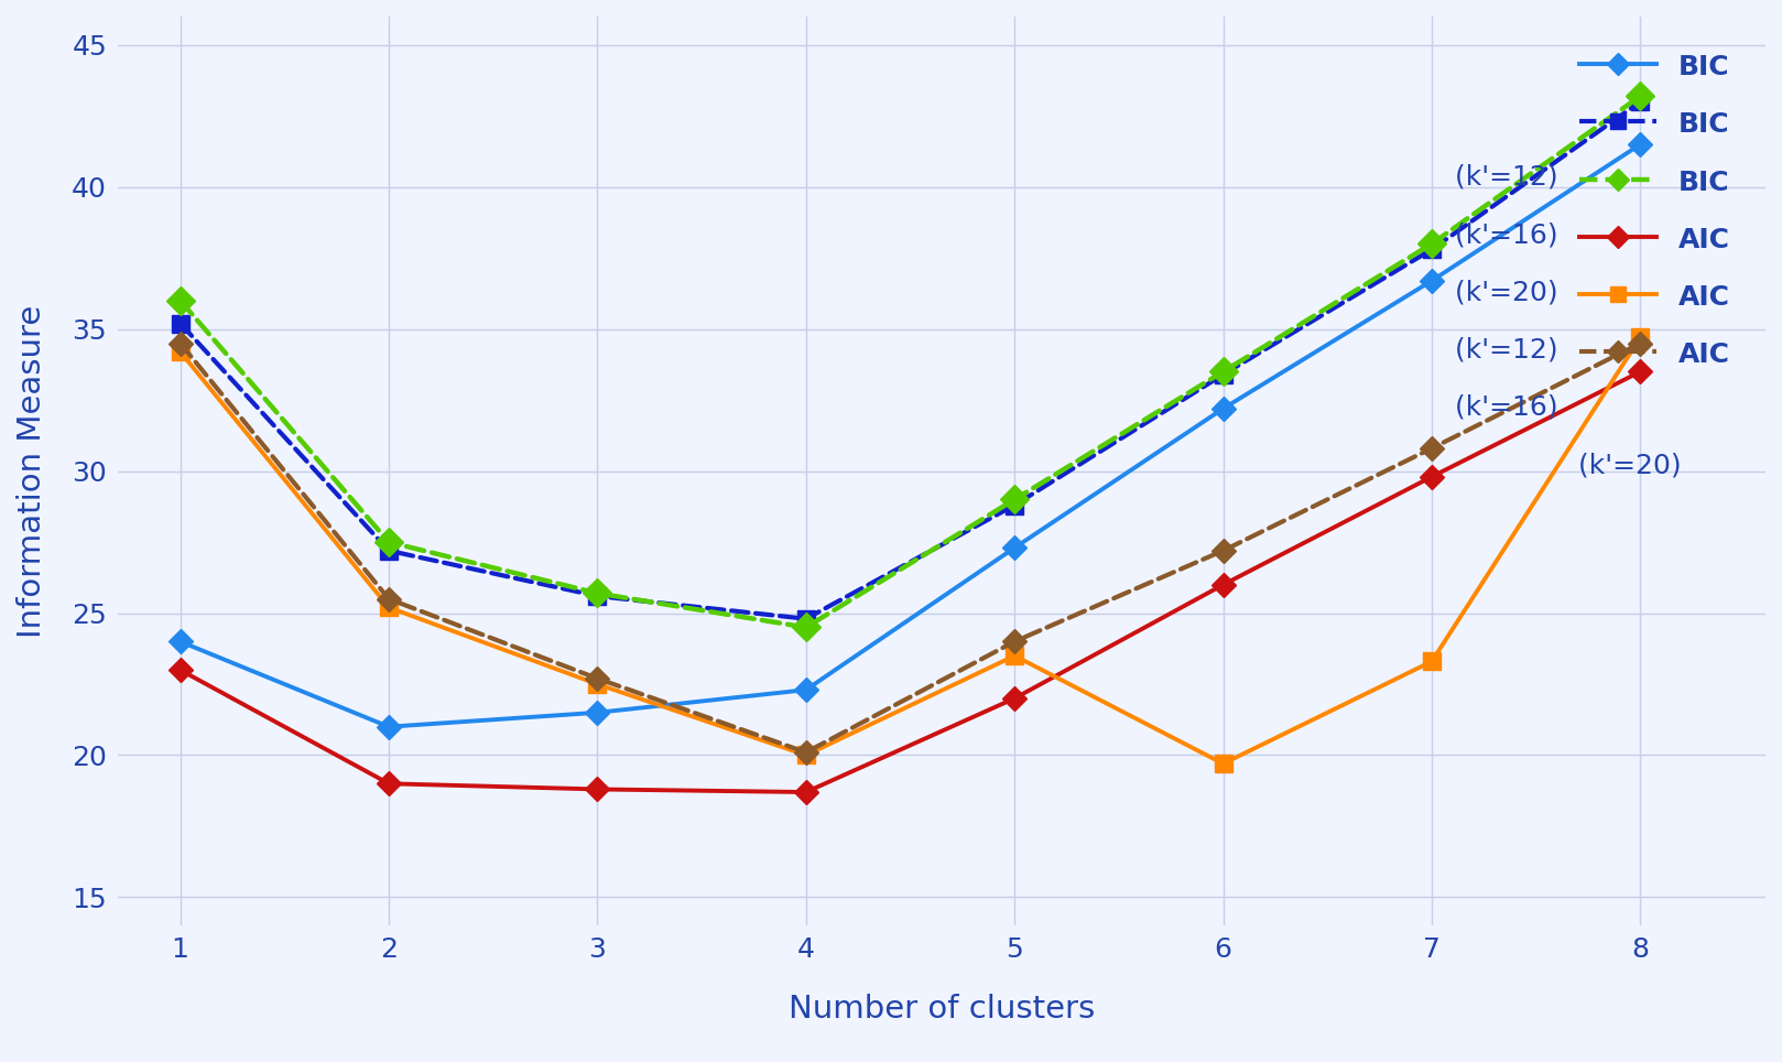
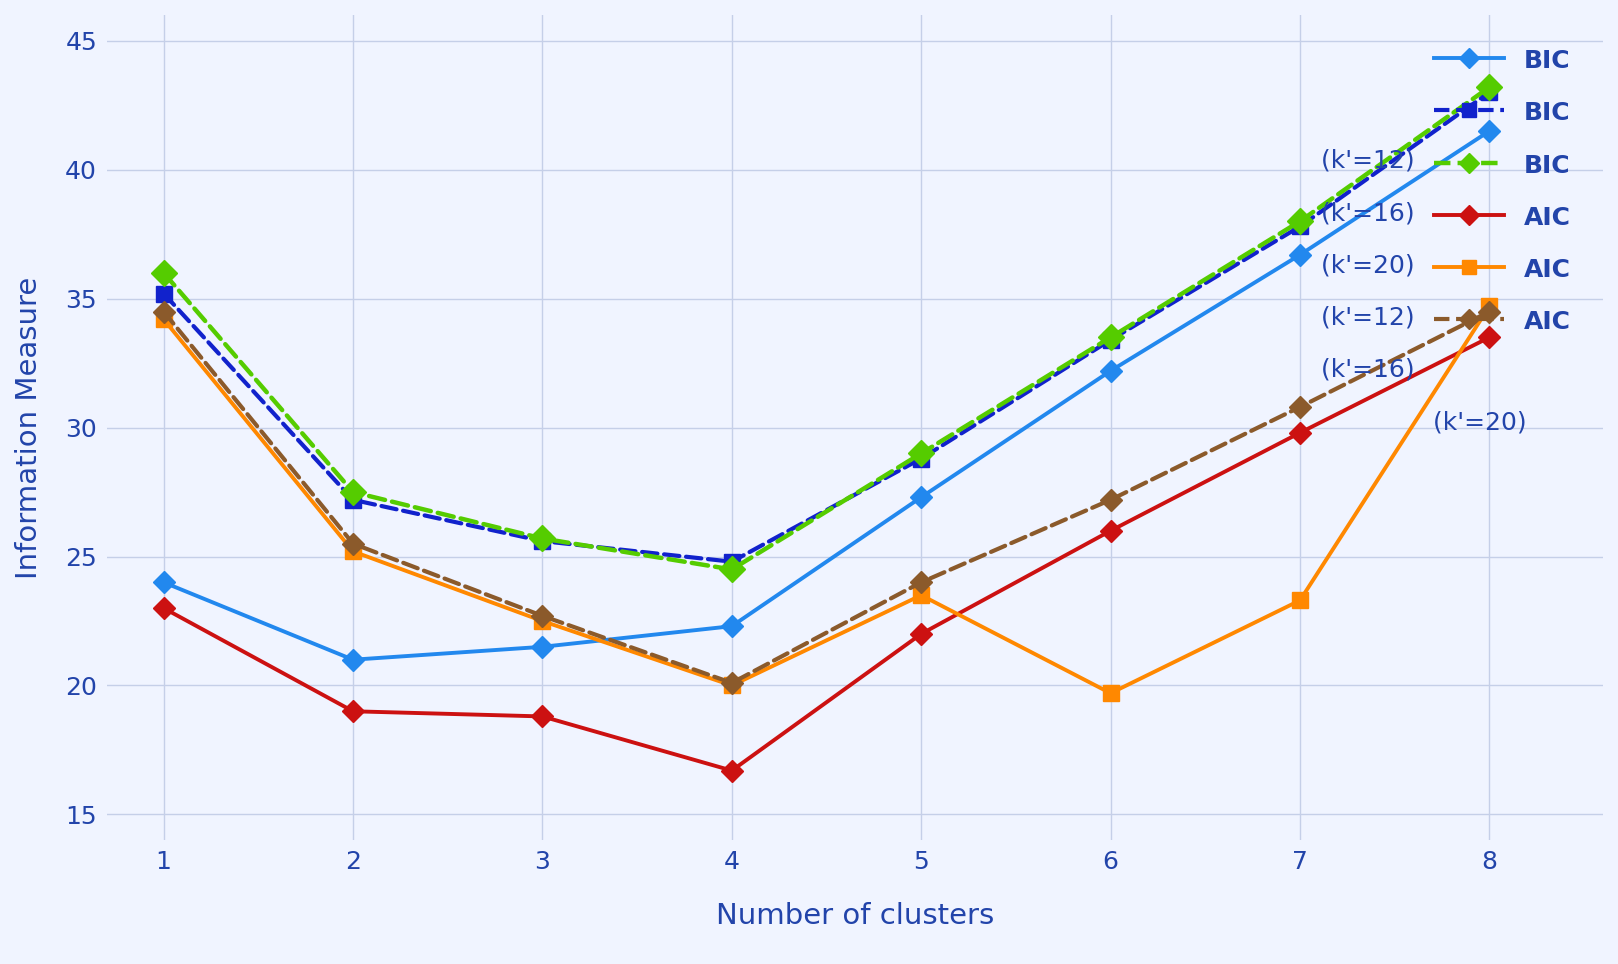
AIC/4: 18.7 -> 16.7
